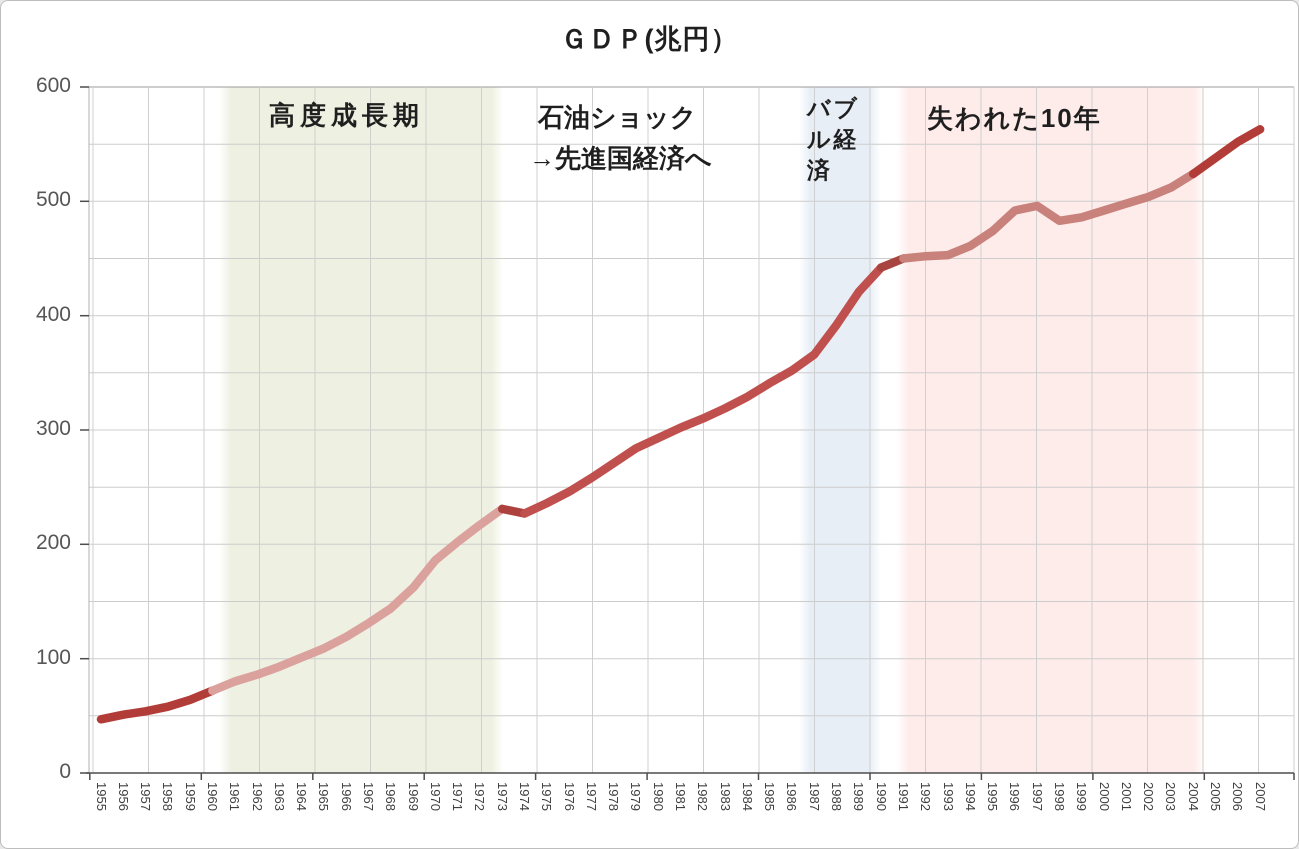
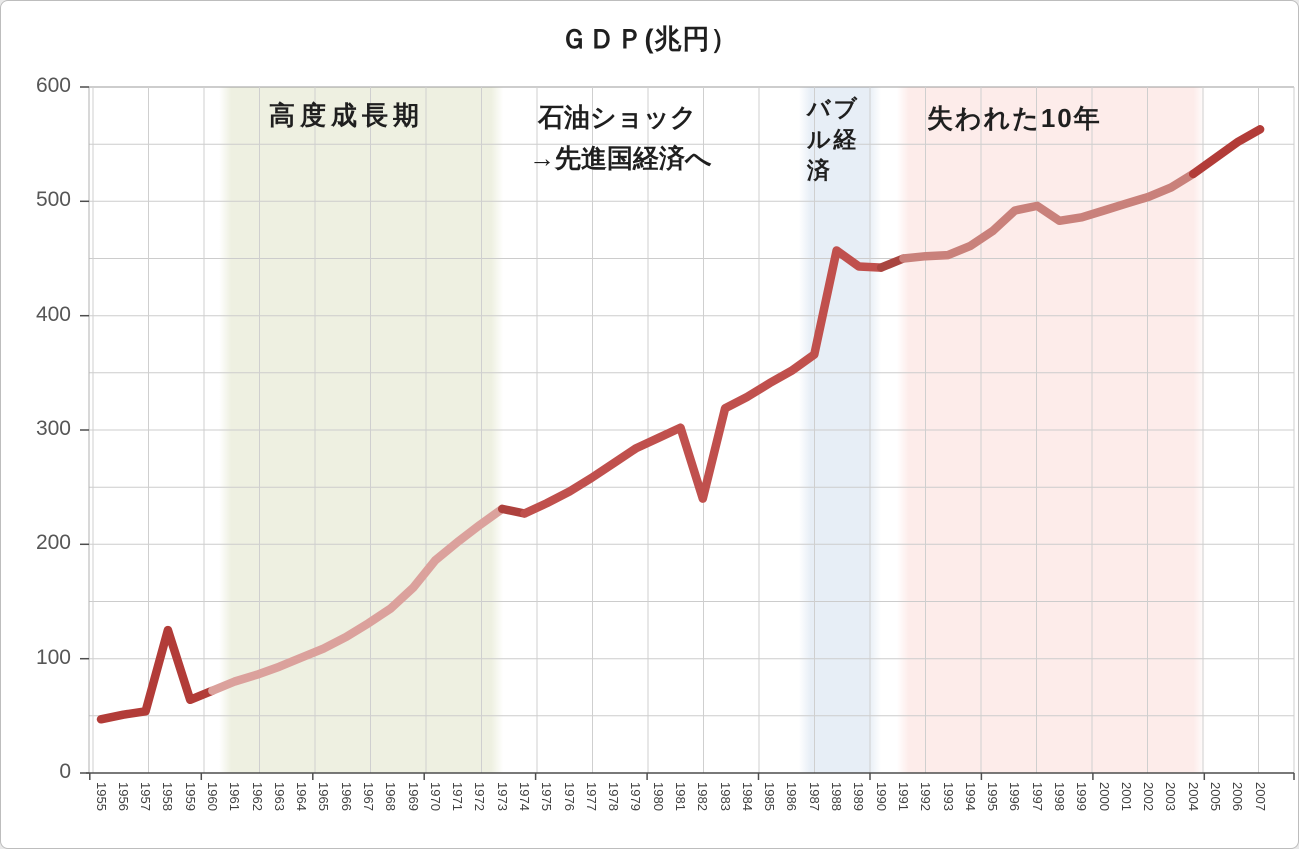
1958: 58 -> 125
1982: 310 -> 240
1988: 392 -> 457
1989: 421 -> 443
